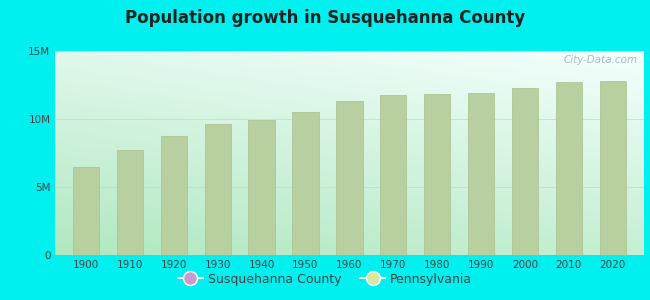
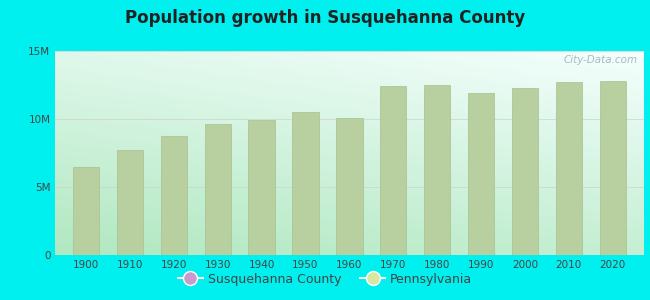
1960: 11.3M -> 10.1M
1970: 11.8M -> 12.4M
1980: 11.9M -> 12.5M
